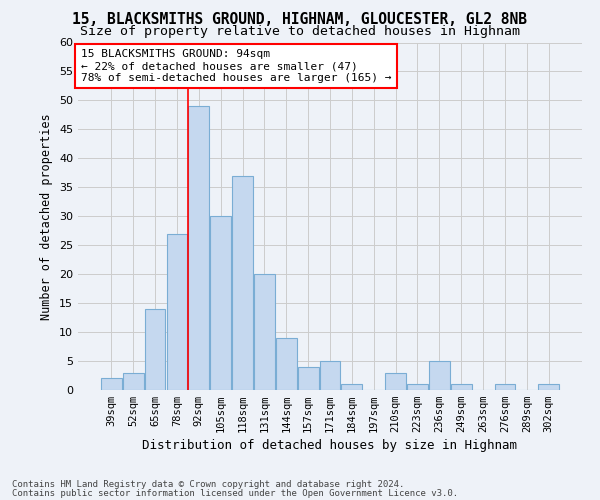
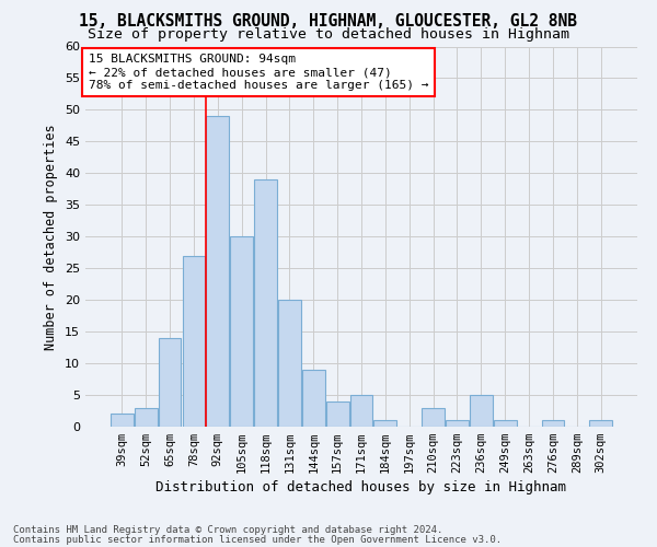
118sqm: 37 -> 39
